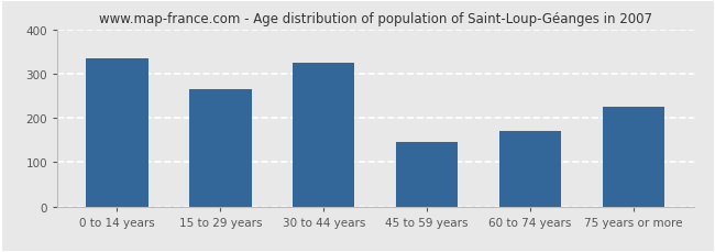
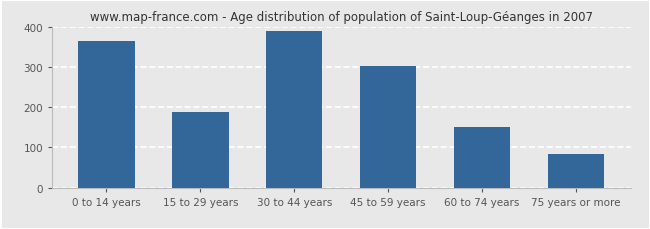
0 to 14 years: 335 -> 365
15 to 29 years: 265 -> 187
30 to 44 years: 325 -> 388
45 to 59 years: 145 -> 301
60 to 74 years: 170 -> 150
75 years or more: 225 -> 83
